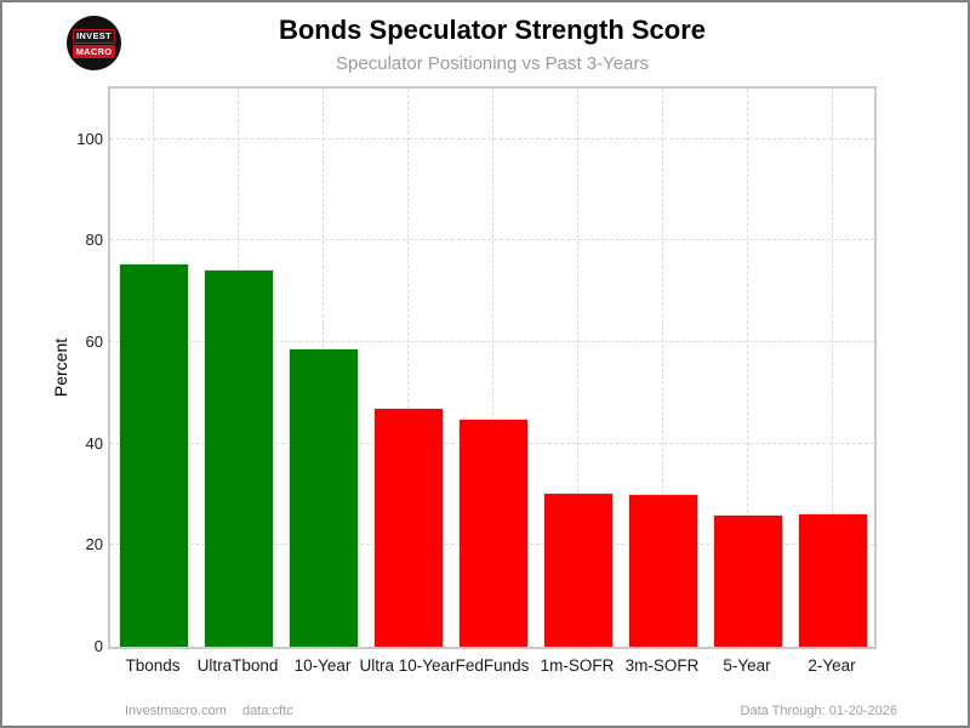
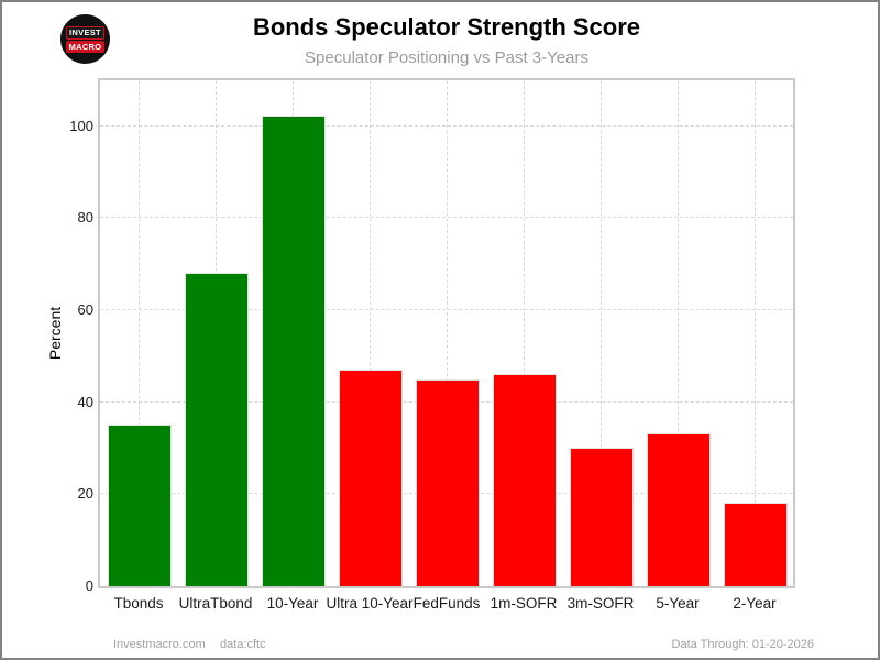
Tbonds: 75 -> 35
UltraTbond: 74 -> 68
10-Year: 59 -> 102
1m-SOFR: 30 -> 46
5-Year: 26 -> 33
2-Year: 26 -> 18
